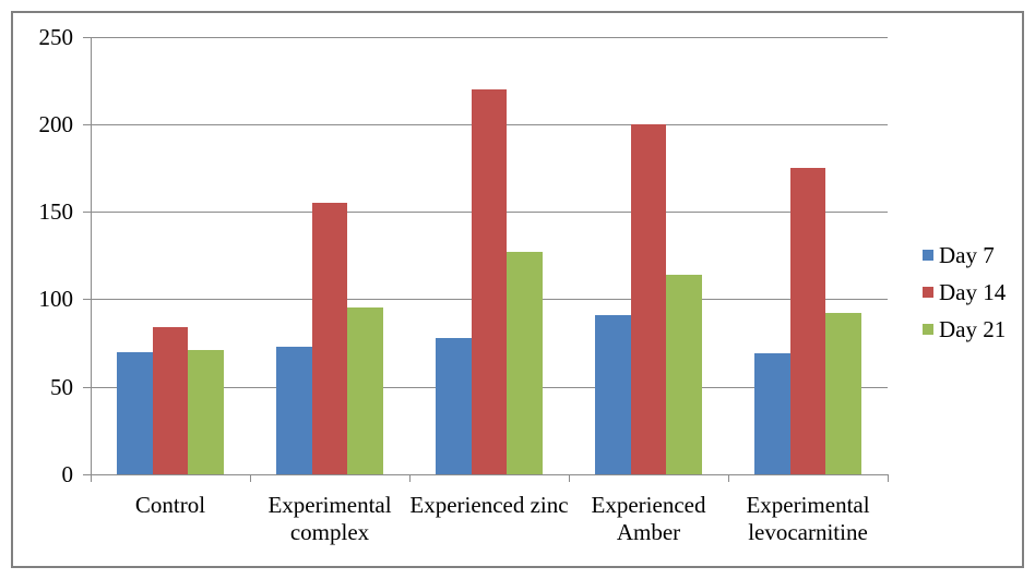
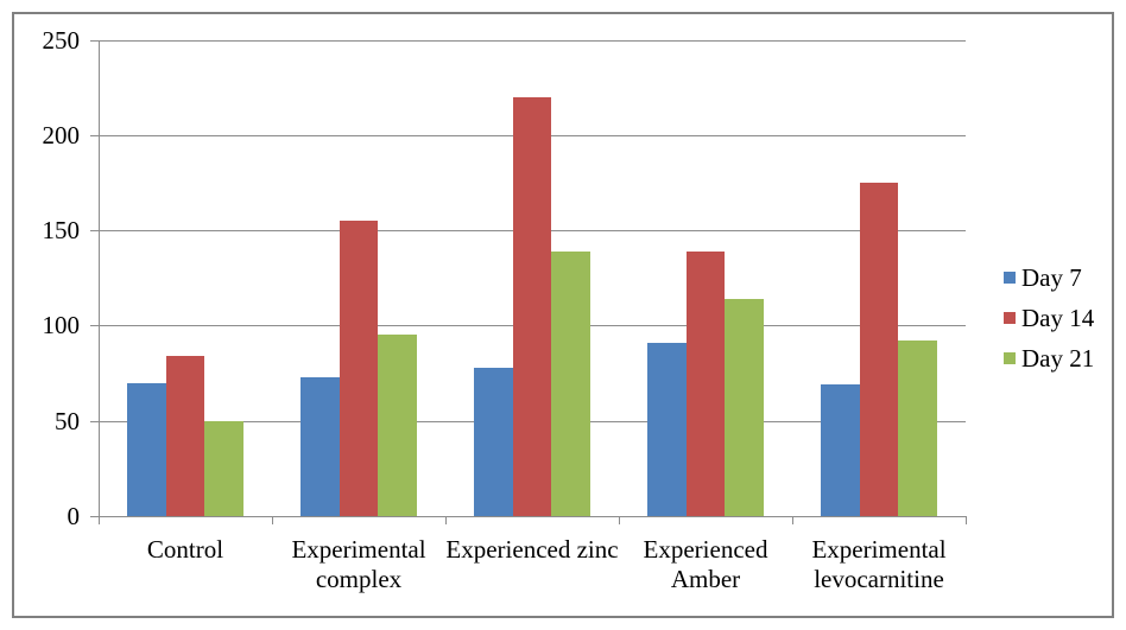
Day 21/Control: 71 -> 50
Day 21/Experienced zinc: 127 -> 139
Day 14/Experienced Amber: 200 -> 139
